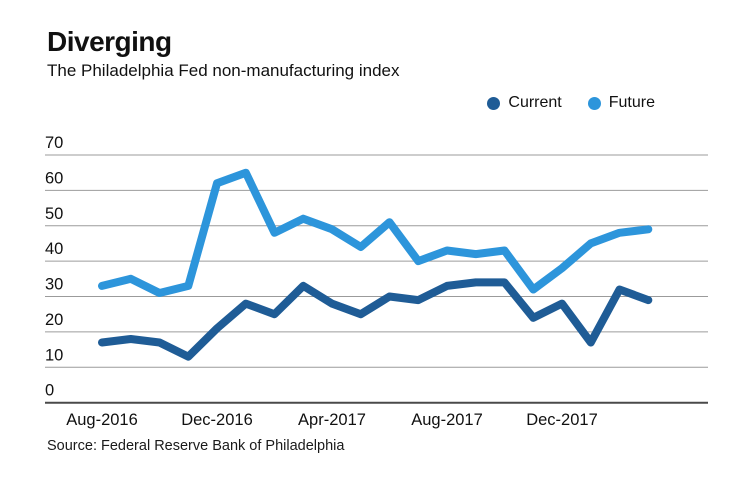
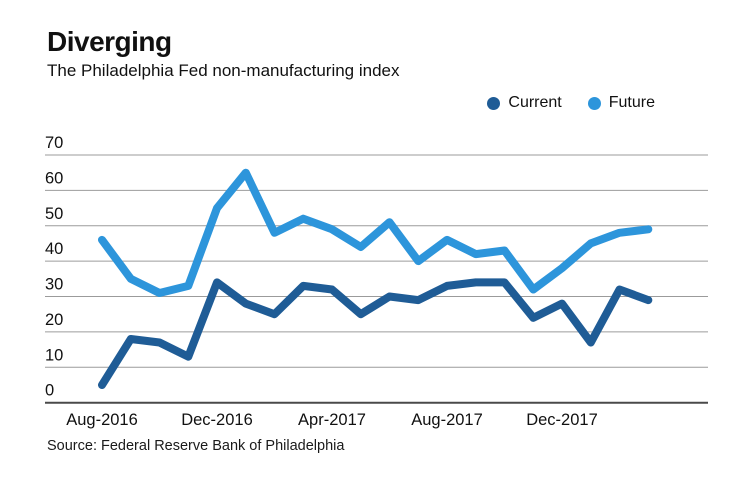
Current/Aug-2016: 17 -> 5
Future/Aug-2016: 33 -> 46
Current/Dec-2016: 21 -> 34
Future/Dec-2016: 62 -> 55
Current/Apr-2017: 28 -> 32
Future/Aug-2017: 43 -> 46
